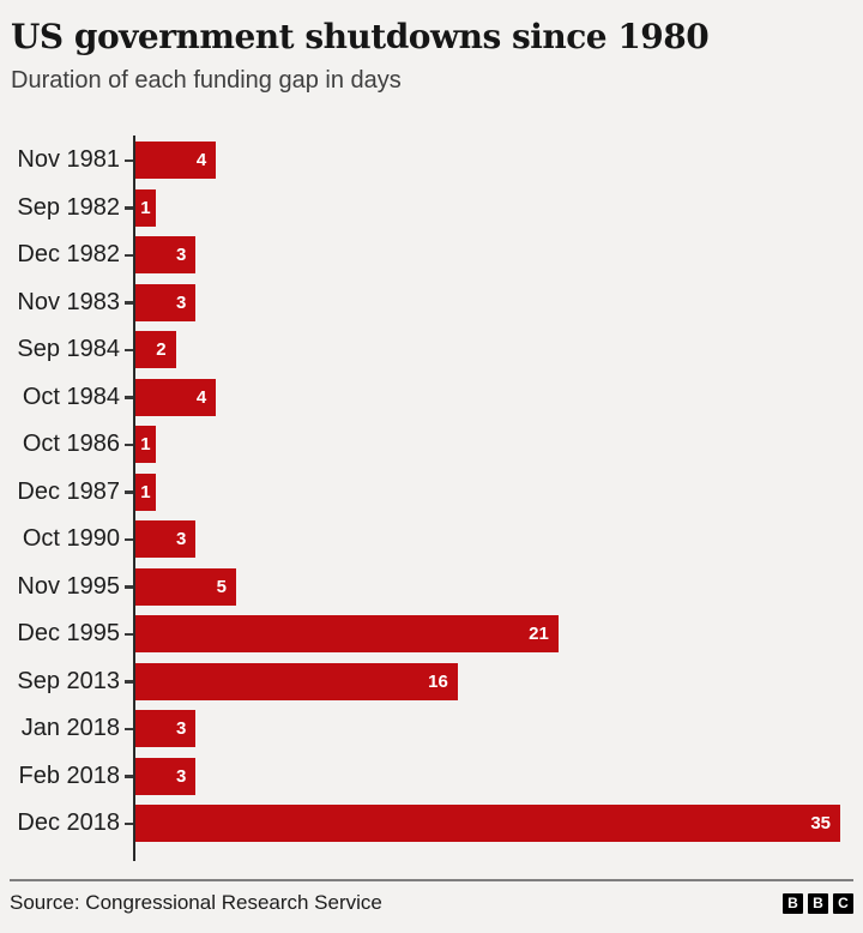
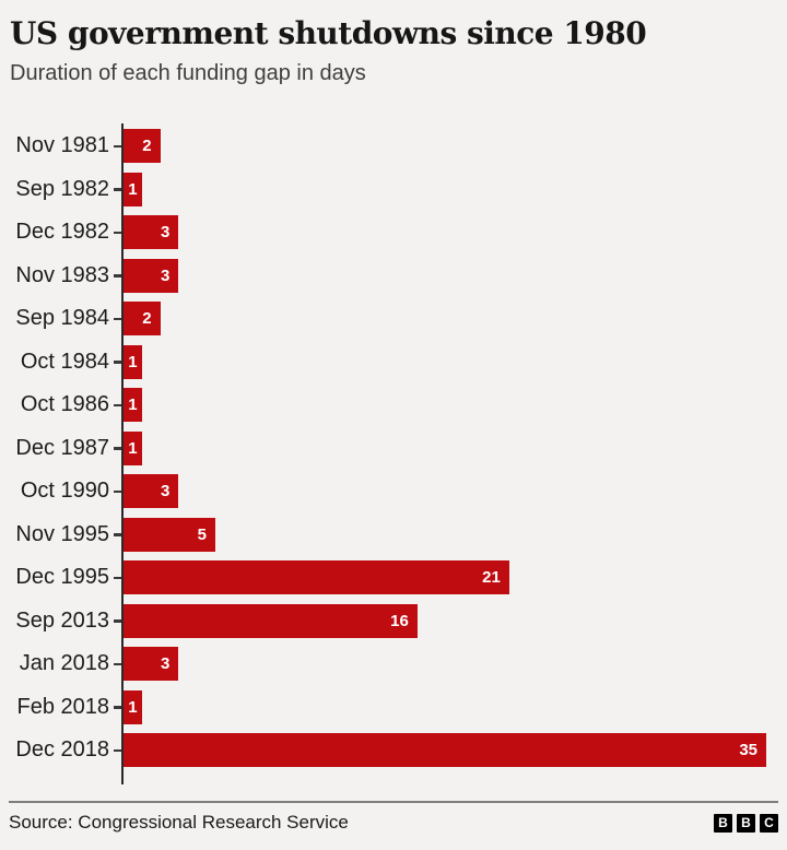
Nov 1981: 4 -> 2
Oct 1984: 4 -> 1
Feb 2018: 3 -> 1
